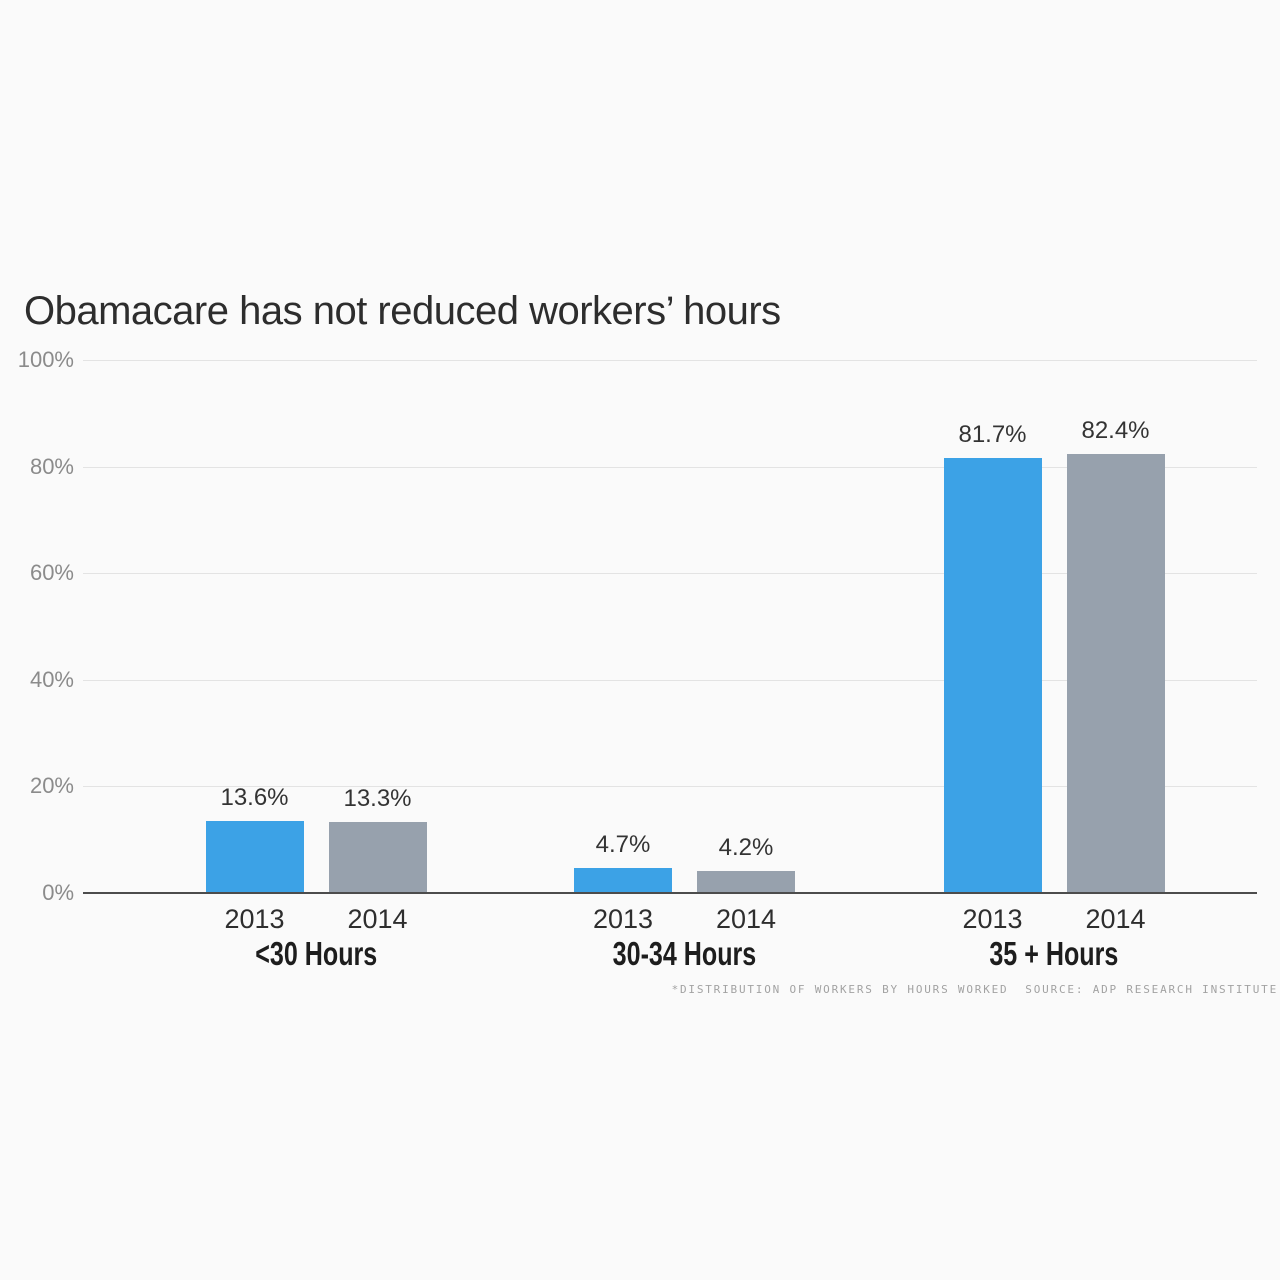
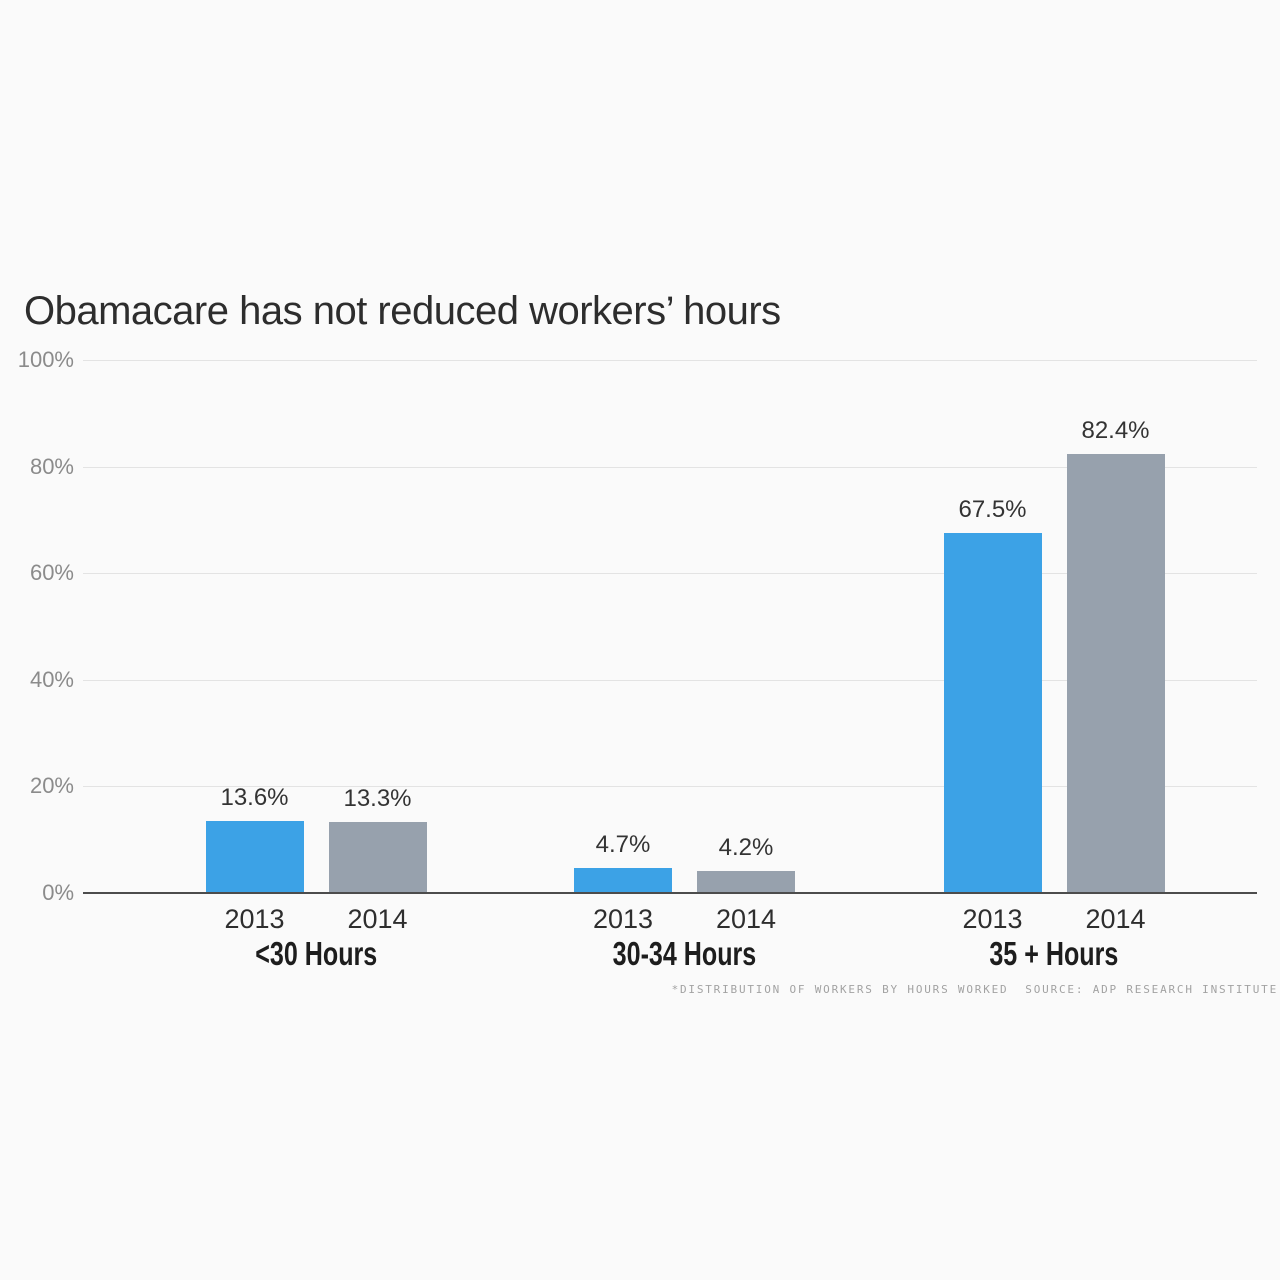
2013/35 + Hours: 81.7% -> 67.5%
